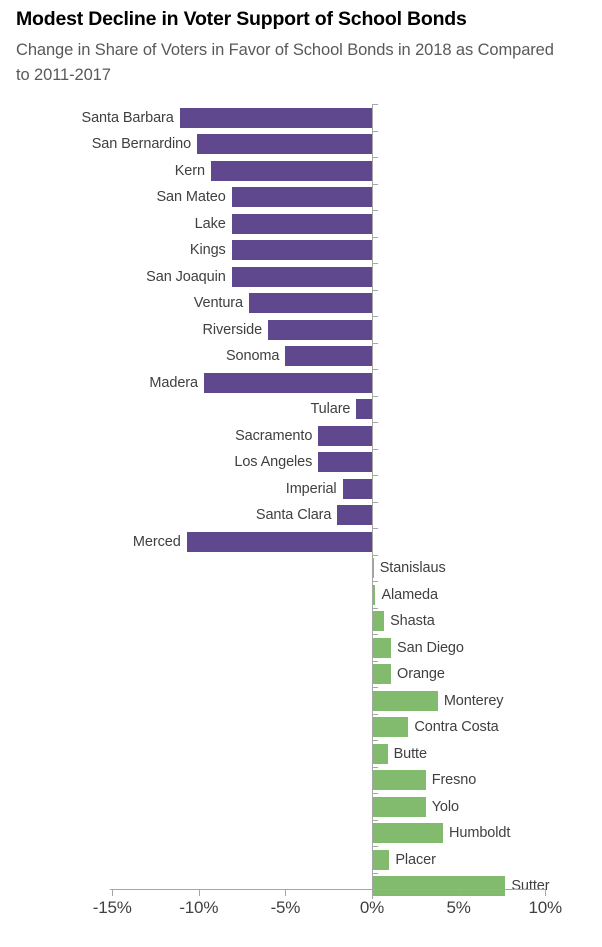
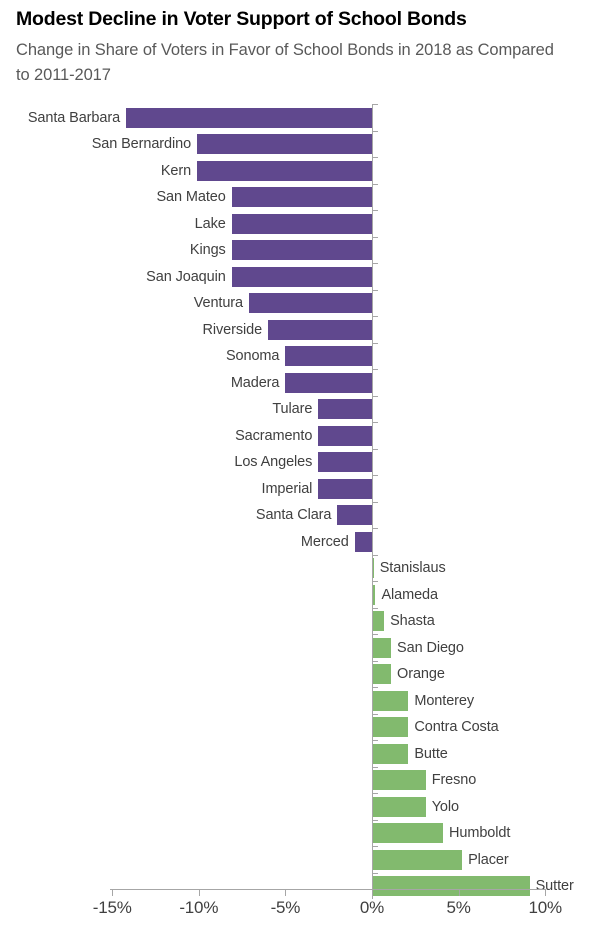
Santa Barbara: -11.1% -> -14.2%
Kern: -9.3% -> -10.1%
Madera: -9.7% -> -5.0%
Tulare: -0.9% -> -3.1%
Imperial: -1.7% -> -3.1%
Merced: -10.7% -> -1.0%
Monterey: 3.8% -> 2.1%
Butte: 0.9% -> 2.1%
Placer: 1.0% -> 5.2%
Sutter: 7.7% -> 9.1%
